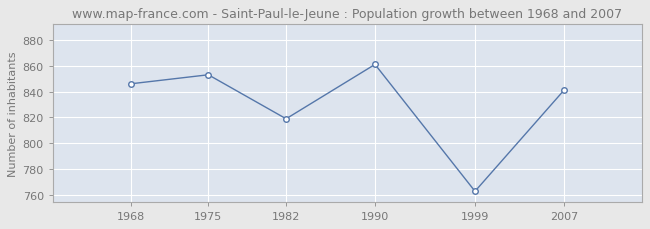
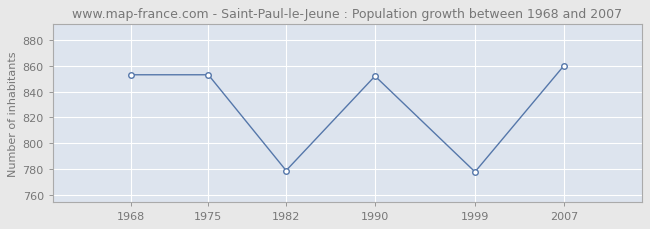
1968: 846 -> 853
1982: 819 -> 779
1990: 861 -> 852
1999: 763 -> 778
2007: 841 -> 860
